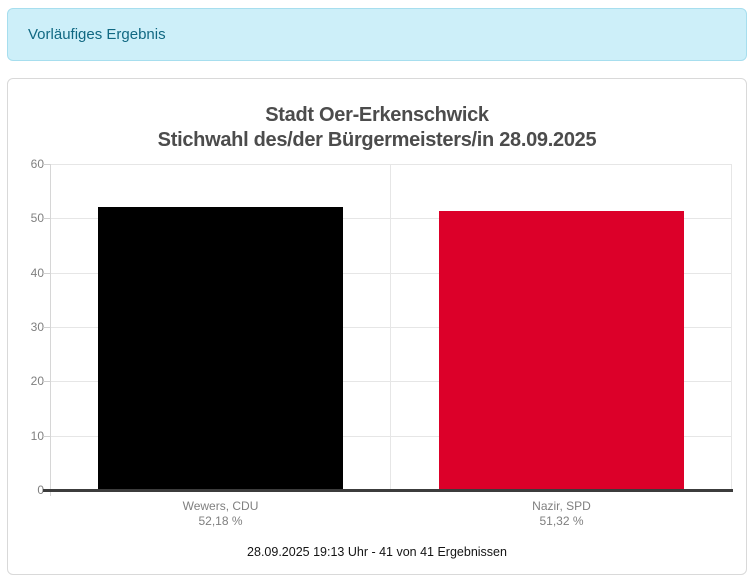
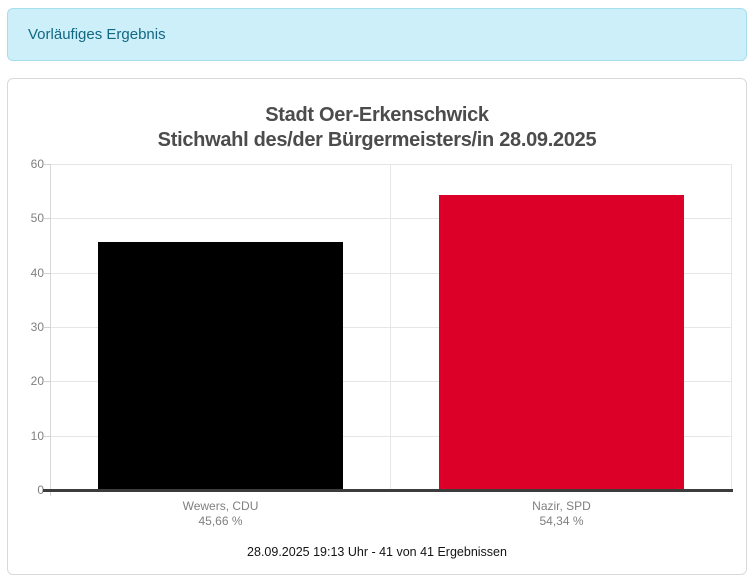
Wewers, CDU: 52,18 -> 45,66
Nazir, SPD: 51,32 -> 54,34
